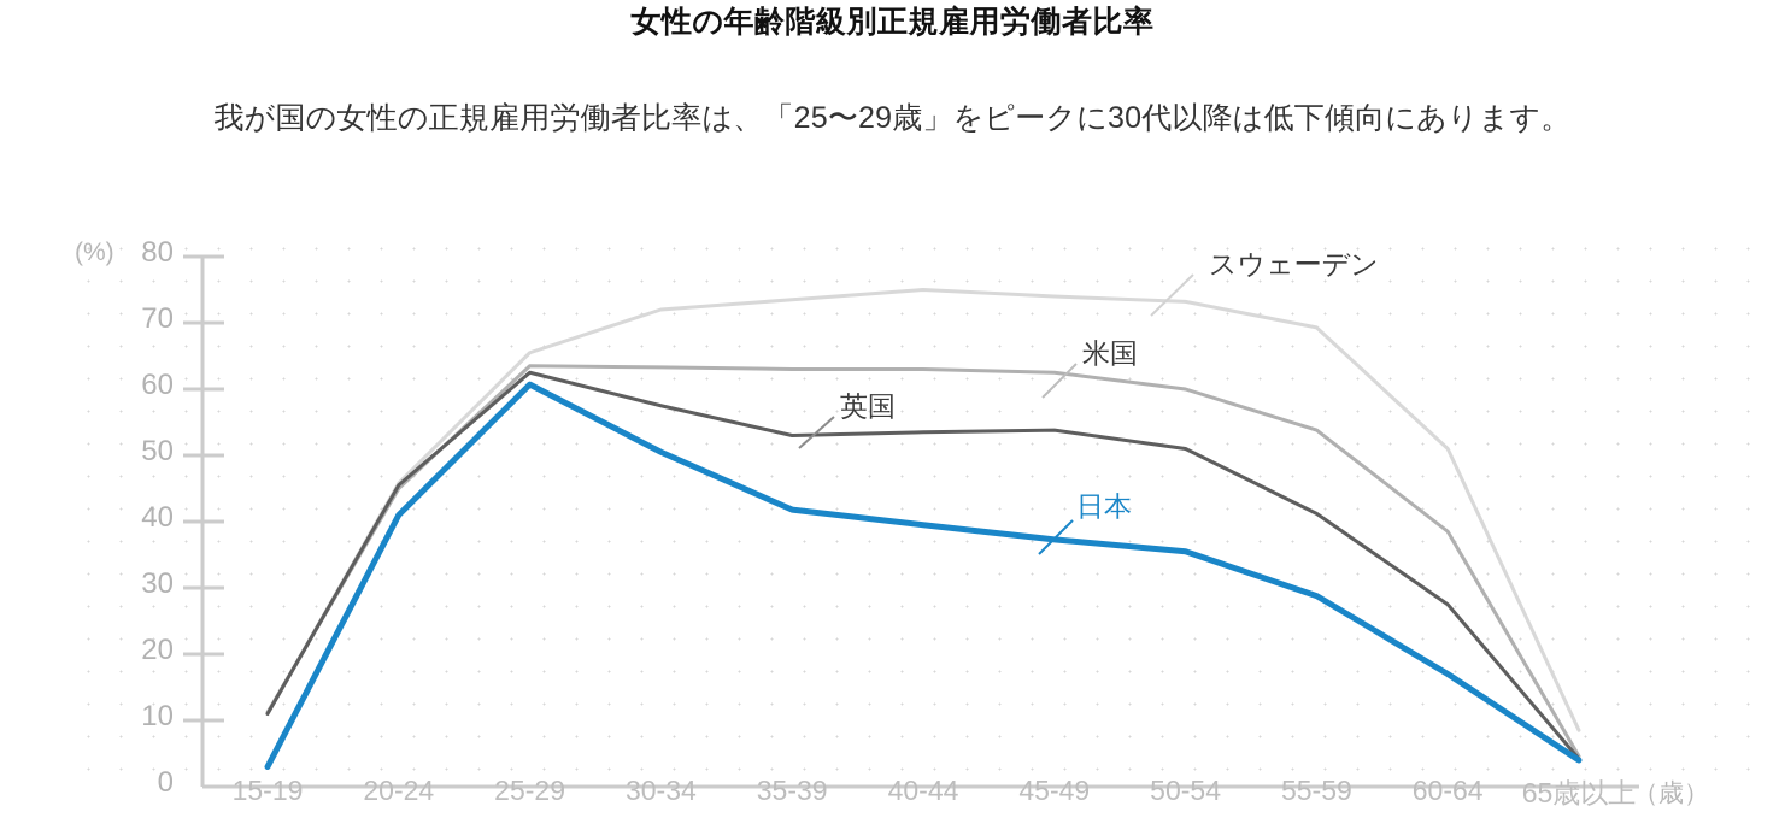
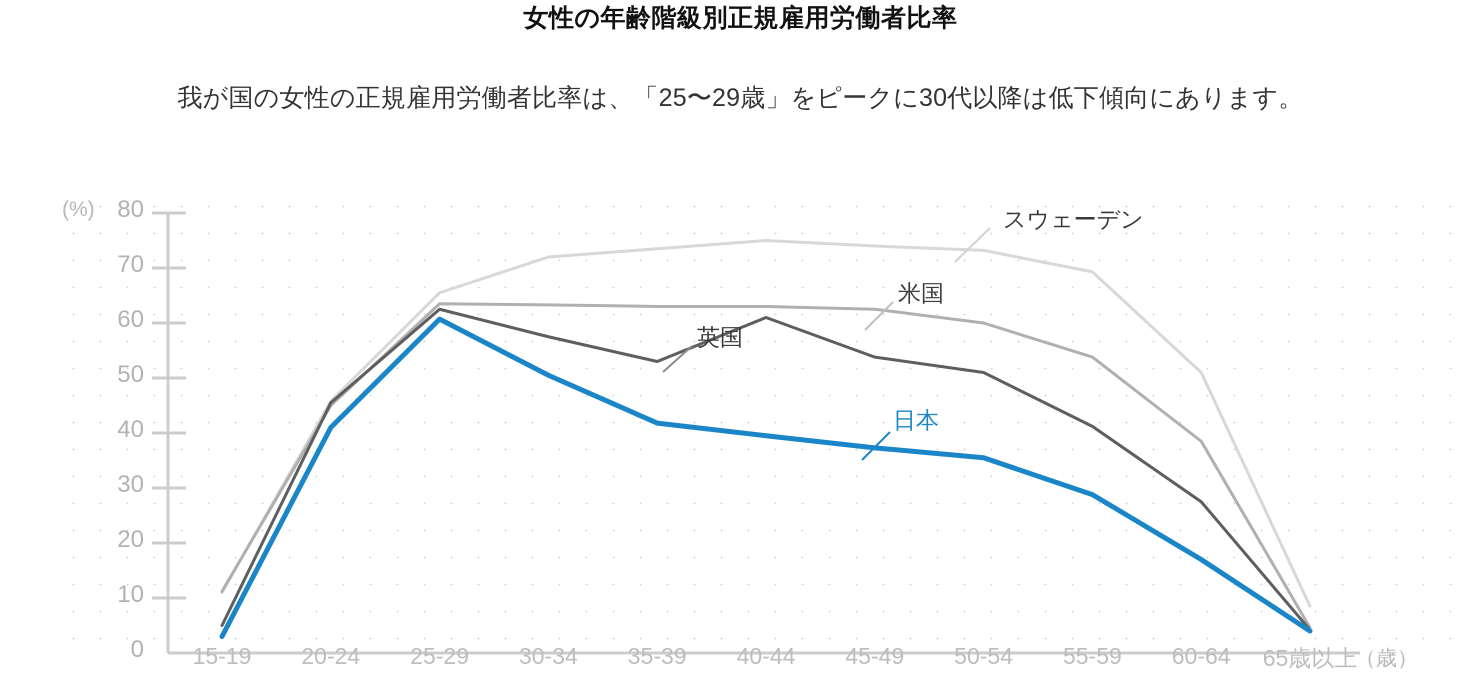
英国/15-19: 11 -> 5
英国/40-44: 54 -> 61
